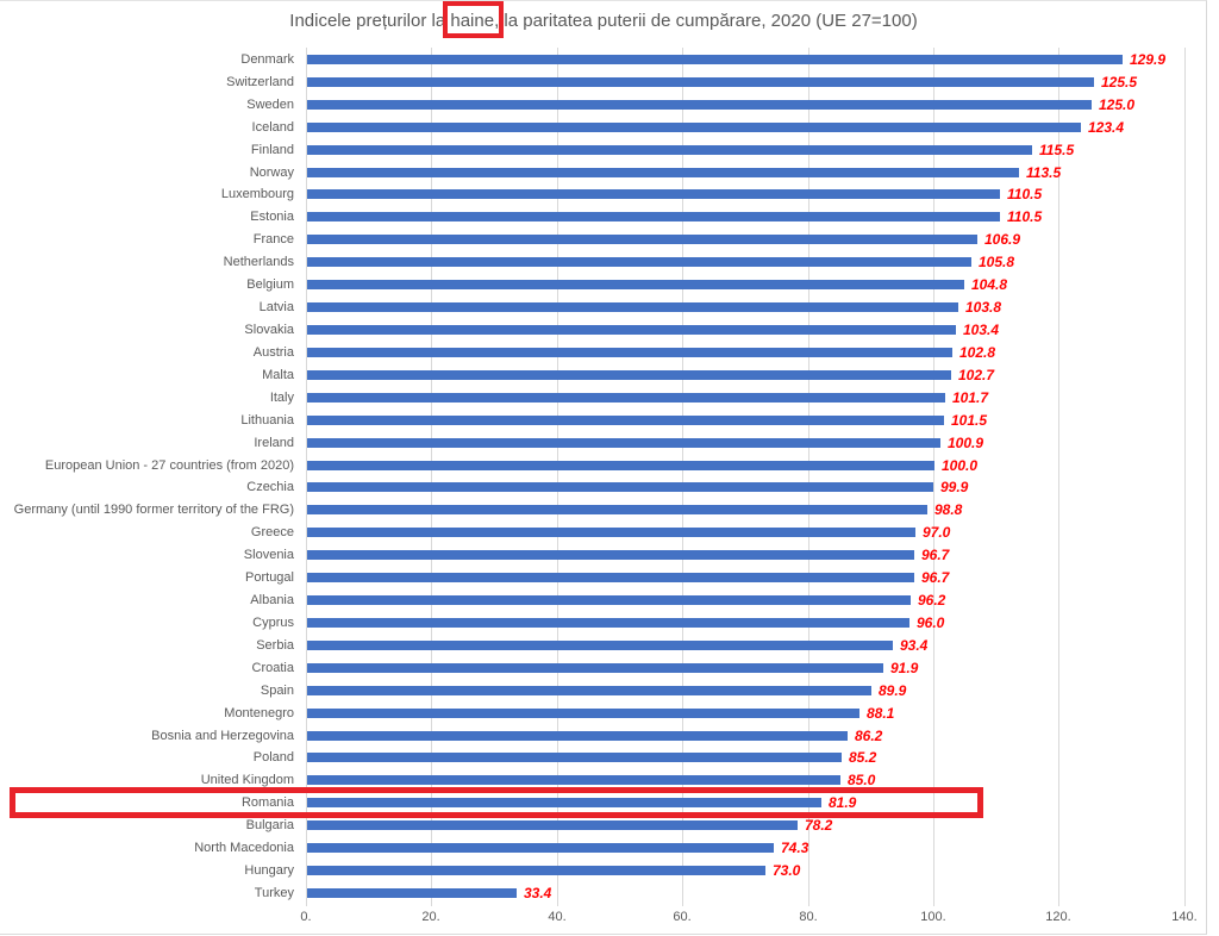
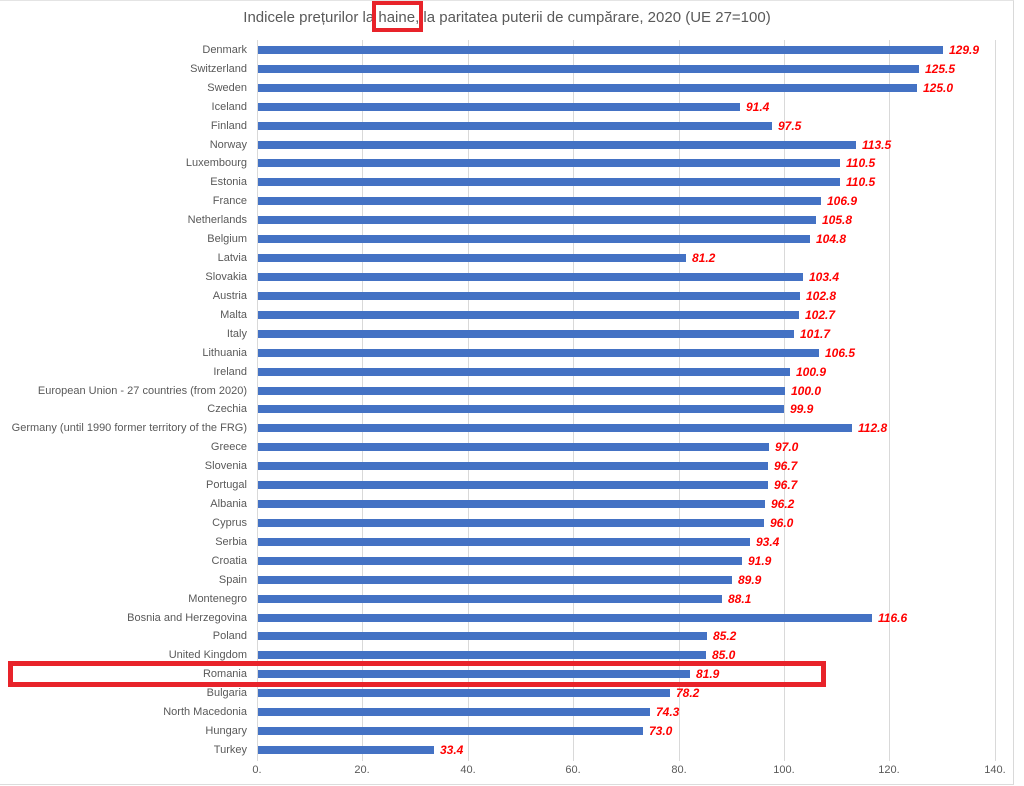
Iceland: 123.4 -> 91.4
Finland: 115.5 -> 97.5
Latvia: 103.8 -> 81.2
Lithuania: 101.5 -> 106.5
Germany (until 1990 former territory of the FRG): 98.8 -> 112.8
Bosnia and Herzegovina: 86.2 -> 116.6
